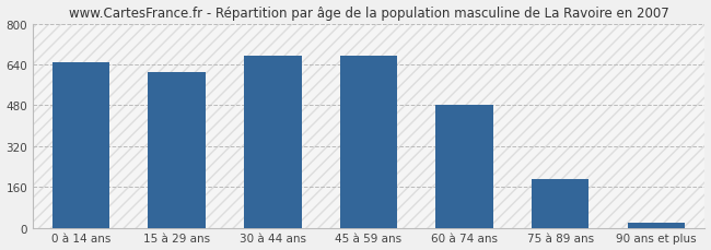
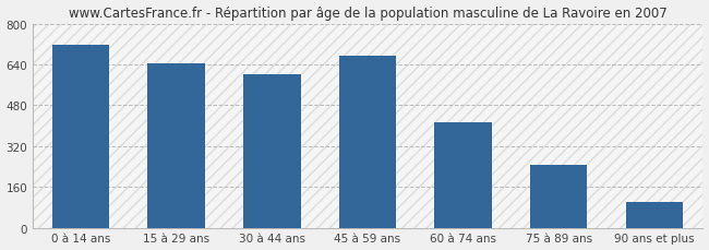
0 à 14 ans: 648 -> 715
15 à 29 ans: 608 -> 645
30 à 44 ans: 672 -> 600
60 à 74 ans: 483 -> 415
75 à 89 ans: 192 -> 245
90 ans et plus: 18 -> 100
